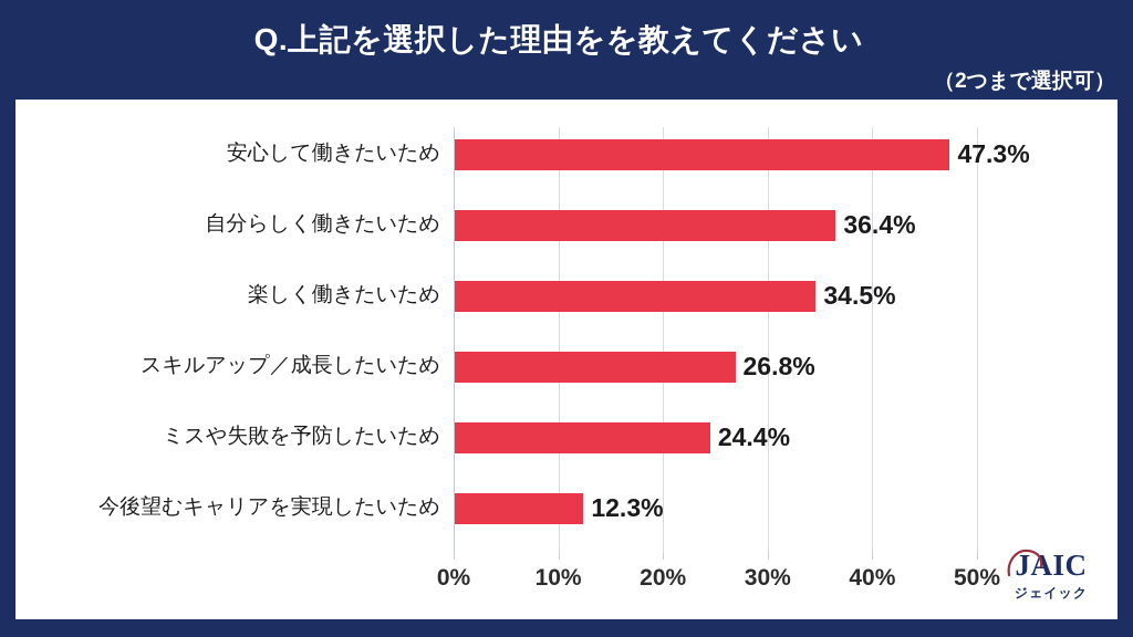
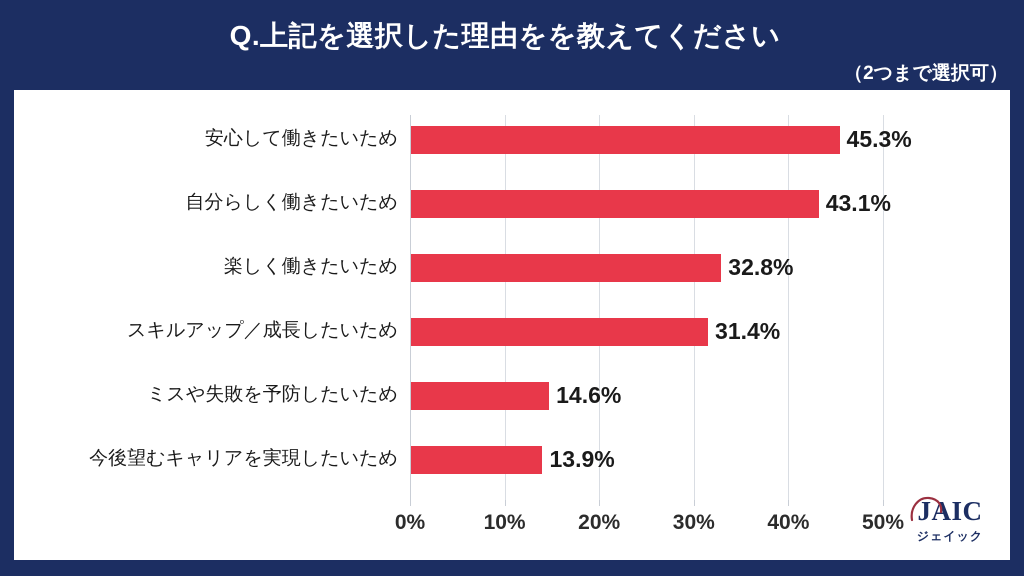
安心して働きたいため: 47.3% -> 45.3%
自分らしく働きたいため: 36.4% -> 43.1%
楽しく働きたいため: 34.5% -> 32.8%
スキルアップ／成長したいため: 26.8% -> 31.4%
ミスや失敗を予防したいため: 24.4% -> 14.6%
今後望むキャリアを実現したいため: 12.3% -> 13.9%
